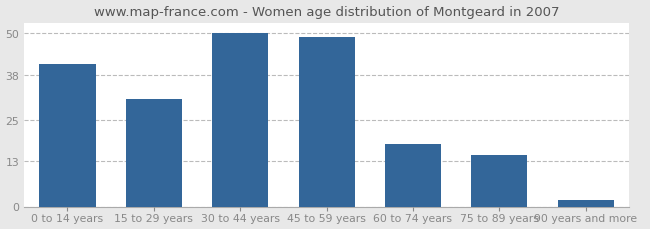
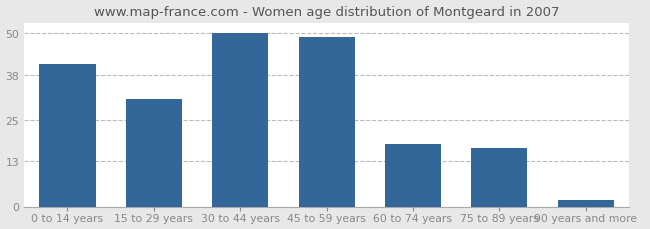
75 to 89 years: 15 -> 17
